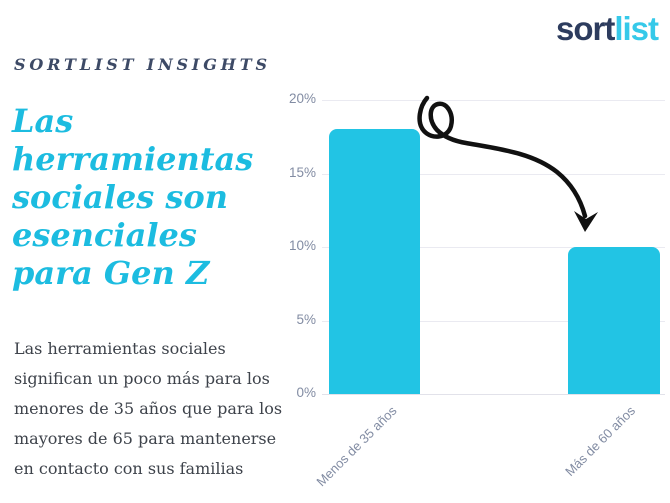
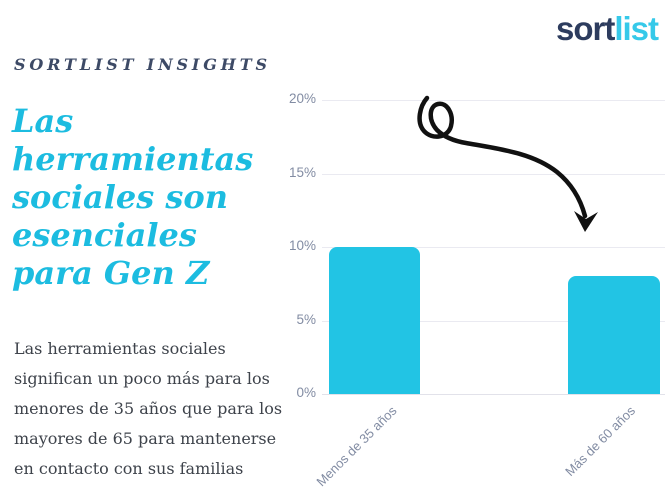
Menos de 35 años: 18% -> 10%
Más de 60 años: 10% -> 8%
